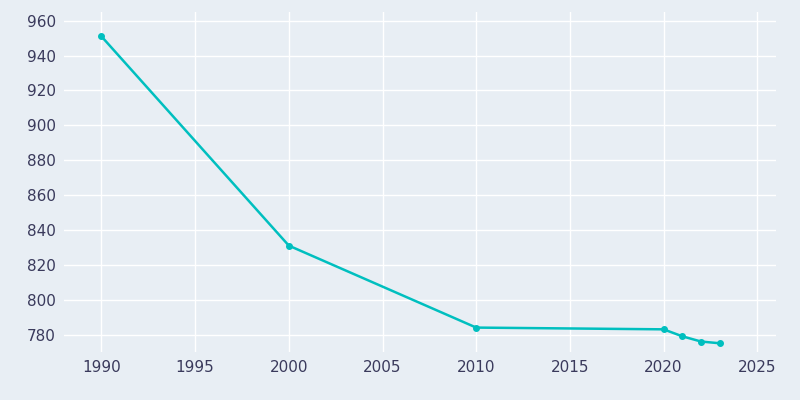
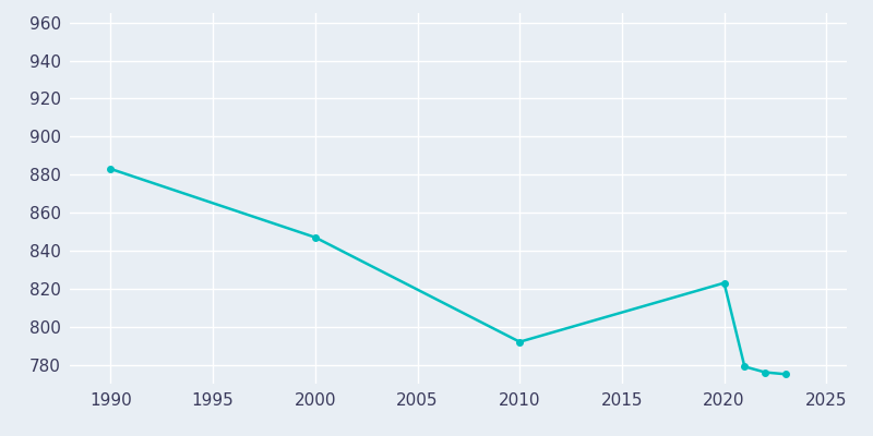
1990: 951 -> 883
2000: 831 -> 847
2010: 784 -> 792
2020: 783 -> 823
